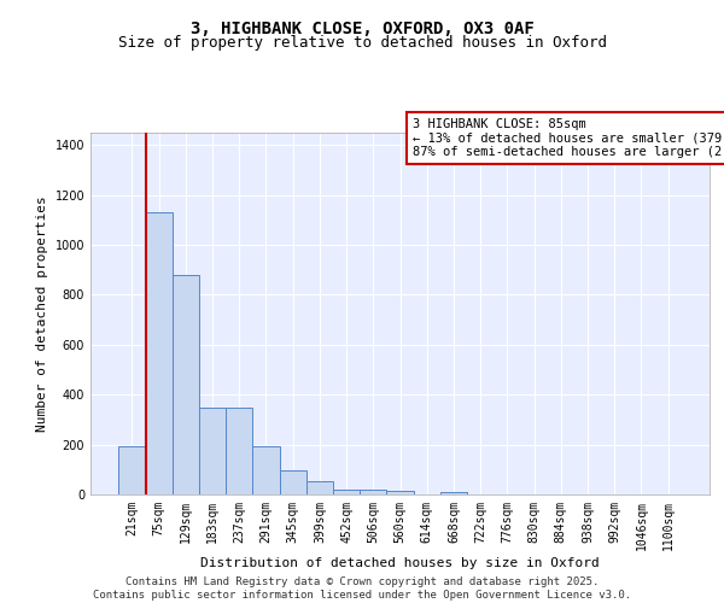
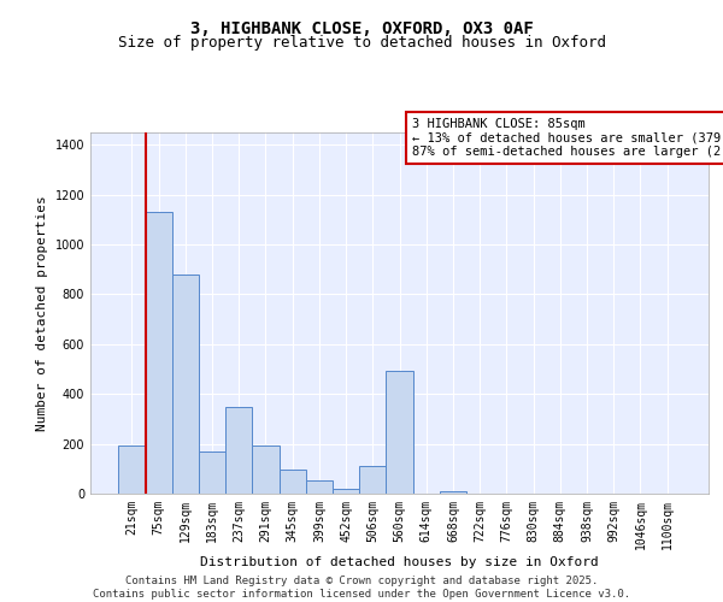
183sqm: 350 -> 170
506sqm: 20 -> 110
560sqm: 15 -> 495
